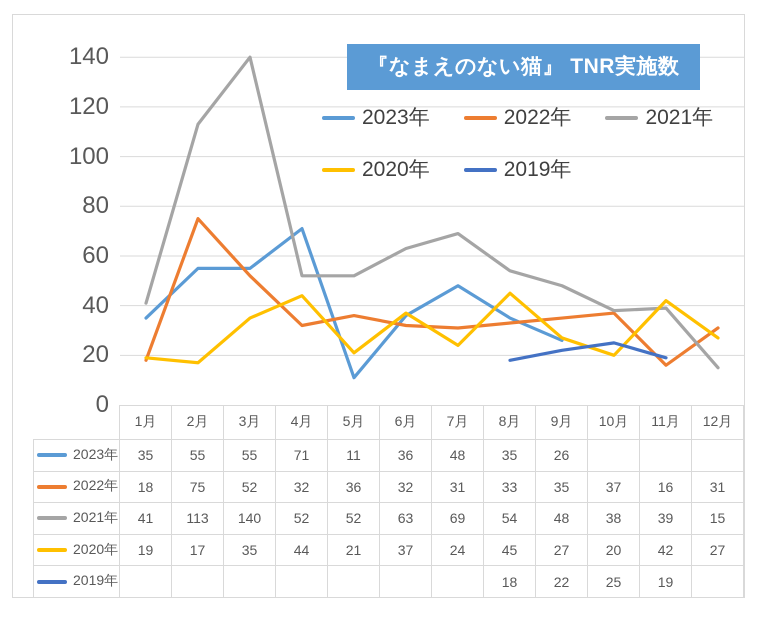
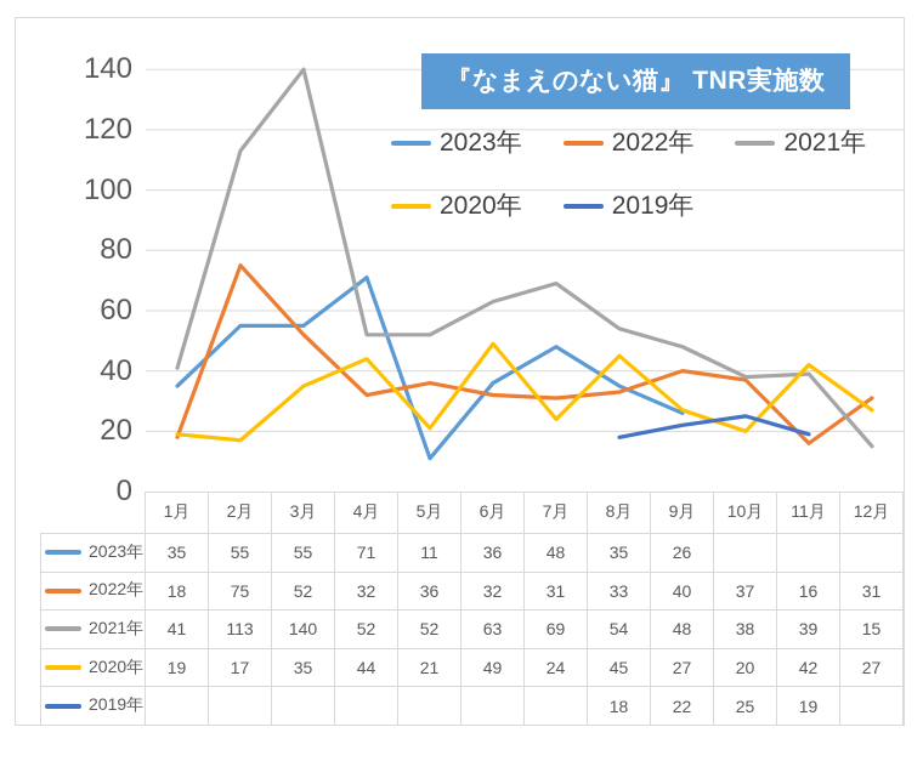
2020年/6月: 37 -> 49
2022年/9月: 35 -> 40
